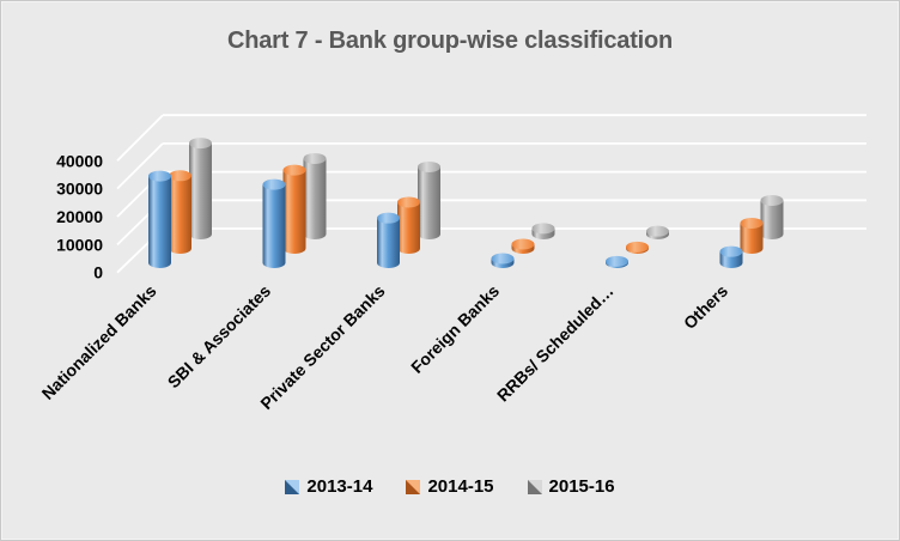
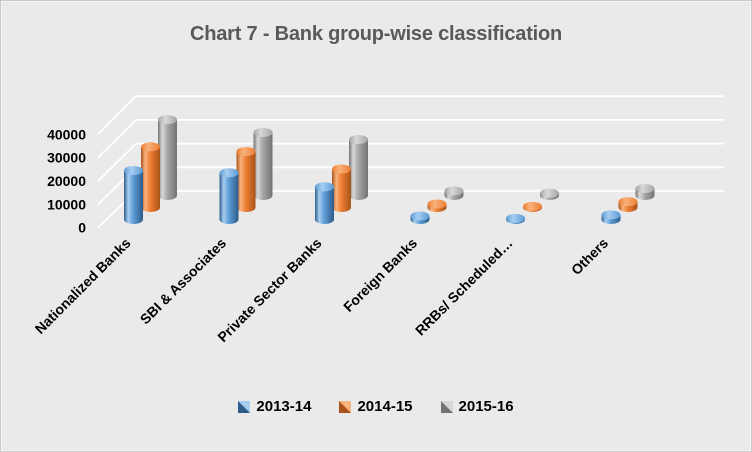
2013-14/Nationalized Banks: 31000 -> 21000
2013-14/SBI & Associates: 28000 -> 20000
2014-15/SBI & Associates: 28000 -> 24000
2013-14/Private Sector Banks: 16000 -> 14000
2013-14/Others: 4000 -> 2000
2014-15/Others: 9000 -> 2000
2015-16/Others: 12000 -> 3000
